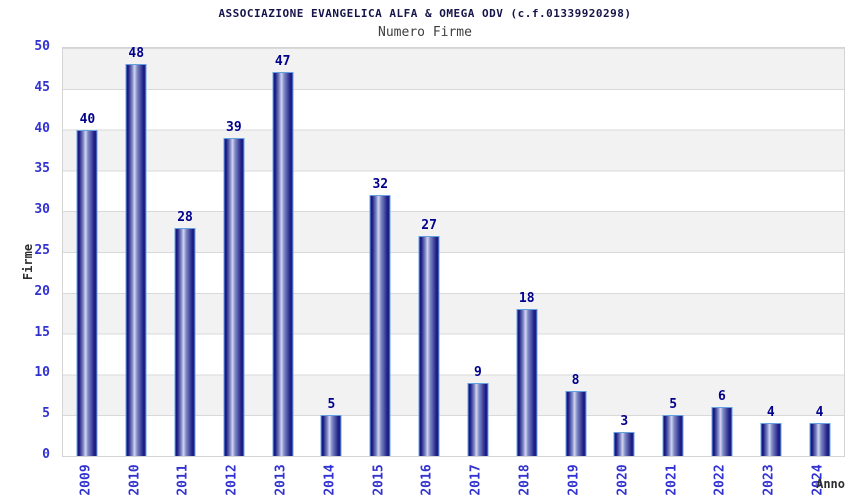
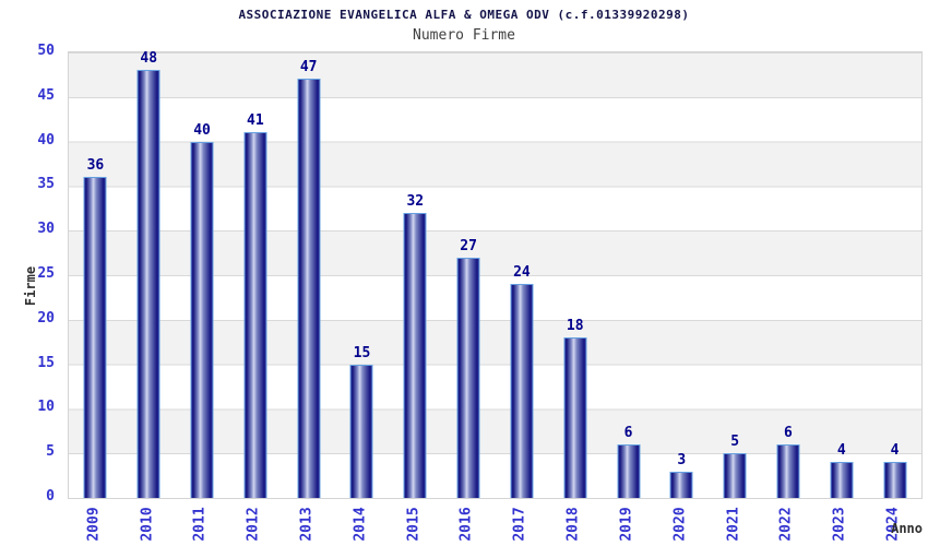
2009: 40 -> 36
2011: 28 -> 40
2012: 39 -> 41
2014: 5 -> 15
2017: 9 -> 24
2019: 8 -> 6
